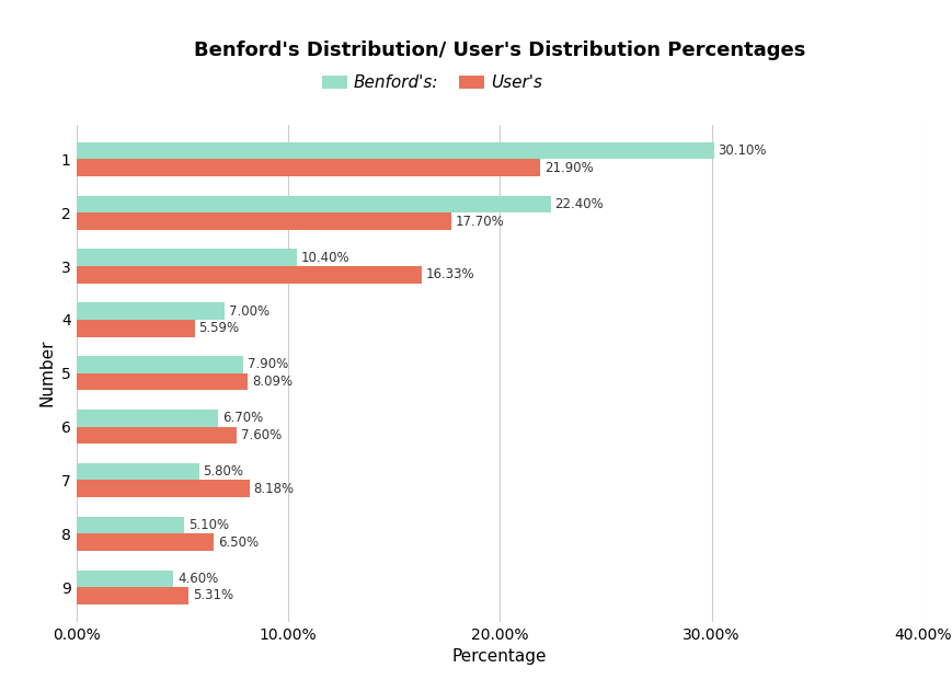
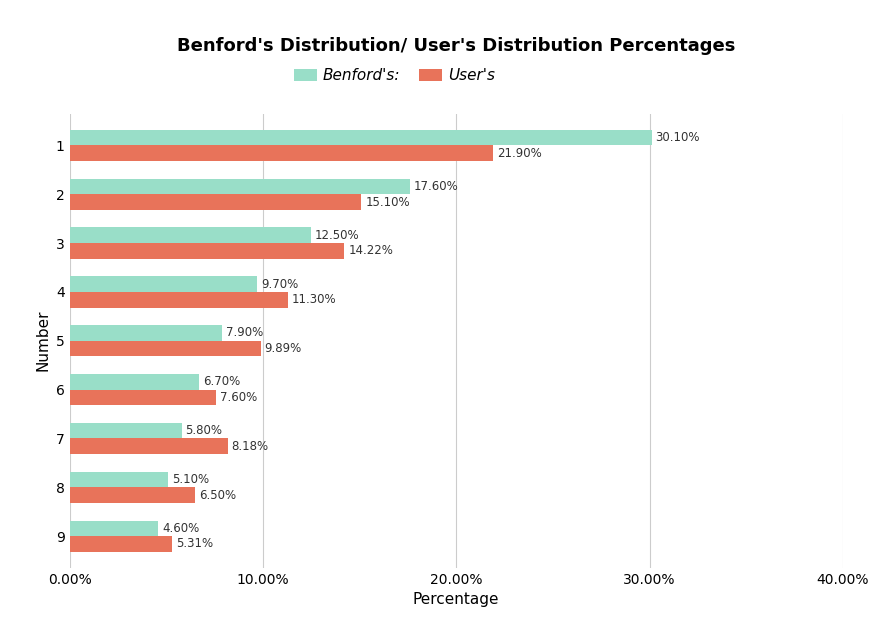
Benford's:/2: 22.40% -> 17.60%
User's/2: 17.70% -> 15.10%
Benford's:/3: 10.40% -> 12.50%
User's/3: 16.33% -> 14.22%
Benford's:/4: 7.00% -> 9.70%
User's/4: 5.59% -> 11.30%
User's/5: 8.09% -> 9.89%
